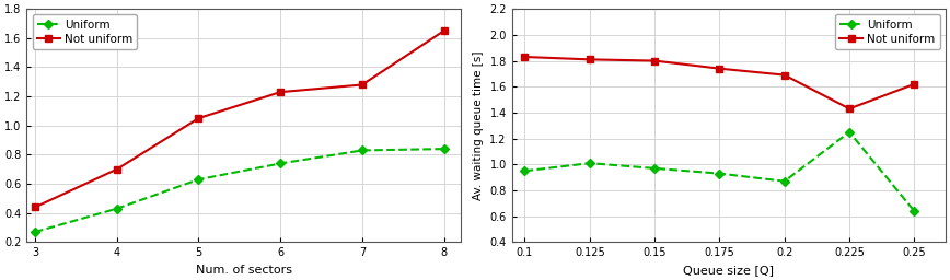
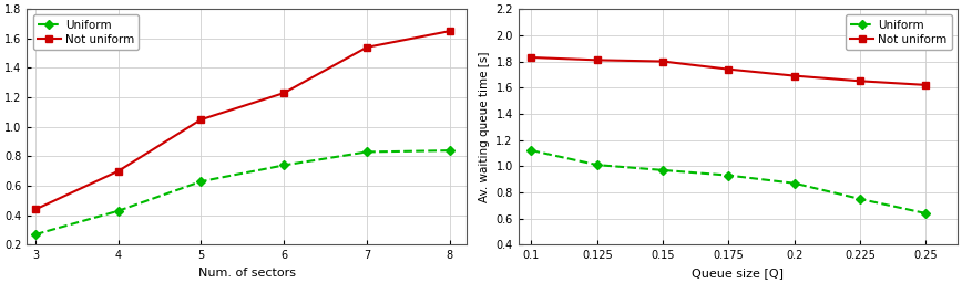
Not uniform/7: 1.28 -> 1.54
Uniform/0.1: 0.95 -> 1.12
Uniform/0.225: 1.25 -> 0.75
Not uniform/0.225: 1.43 -> 1.65
